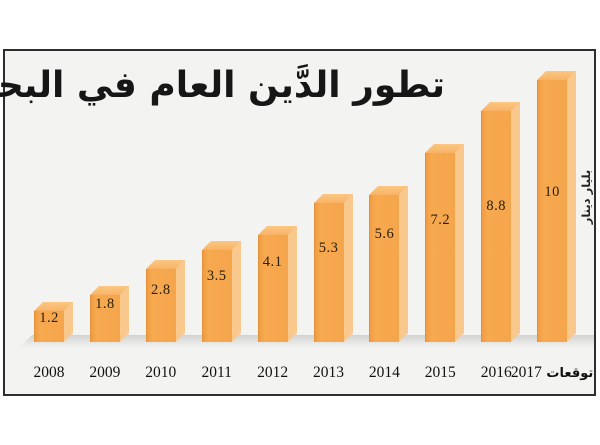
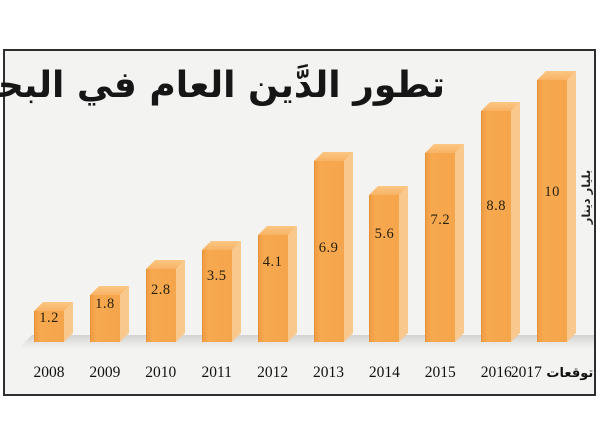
2013: 5.3 -> 6.9
